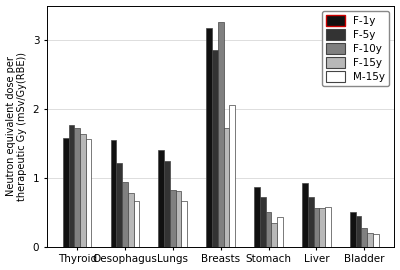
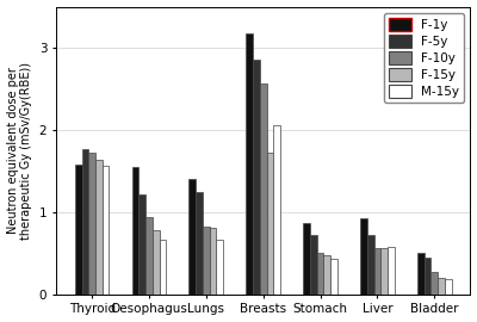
F-10y/Breasts: 3.26 -> 2.57
F-15y/Stomach: 0.34 -> 0.47
